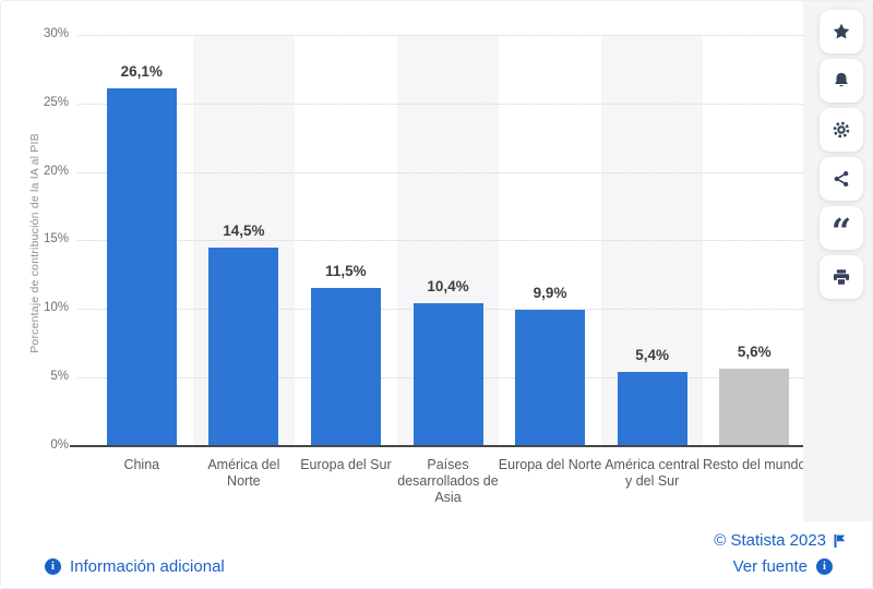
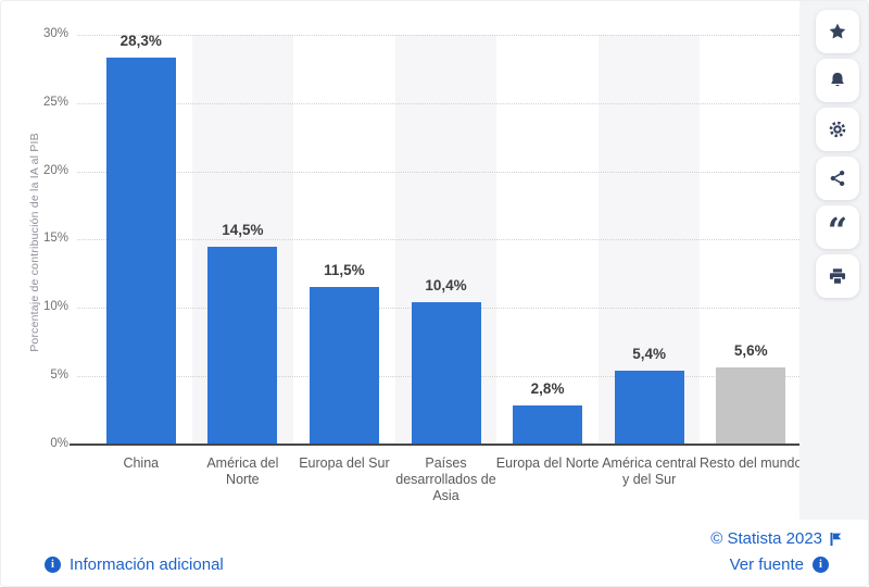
China: 26,1% -> 28,3%
Europa del Norte: 9,9% -> 2,8%
